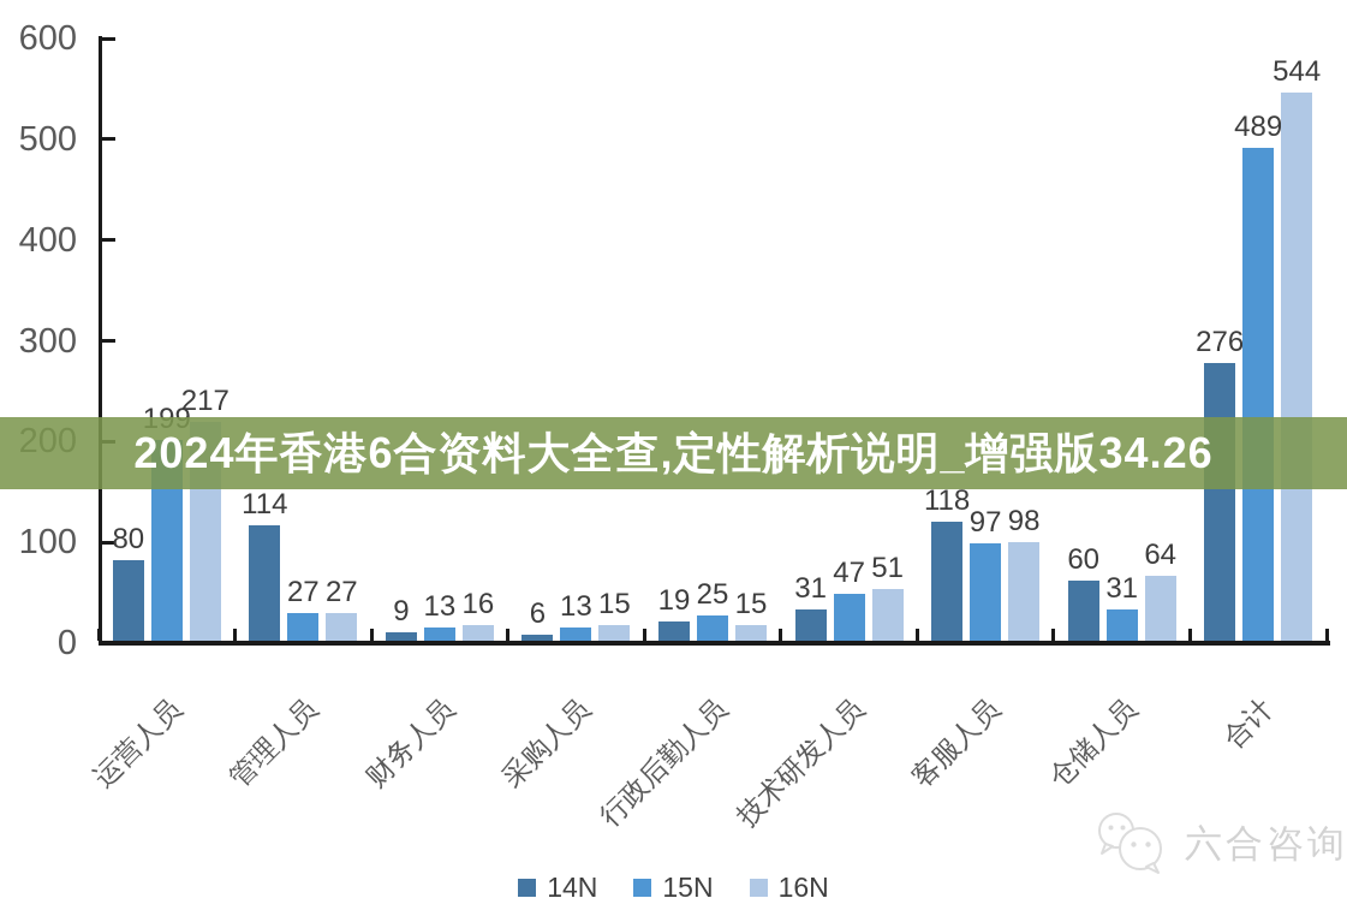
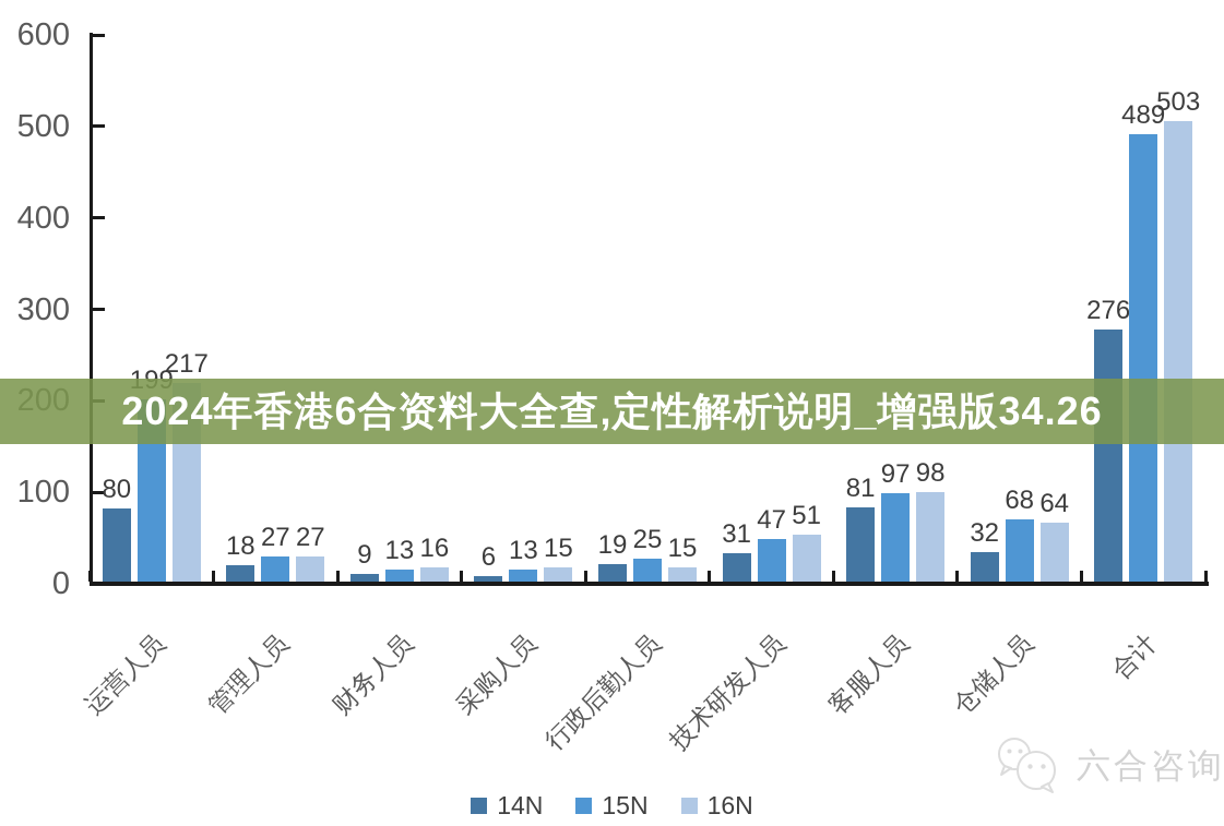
14N/管理人员: 114 -> 18
14N/客服人员: 118 -> 81
14N/仓储人员: 60 -> 32
15N/仓储人员: 31 -> 68
16N/合计: 544 -> 503
